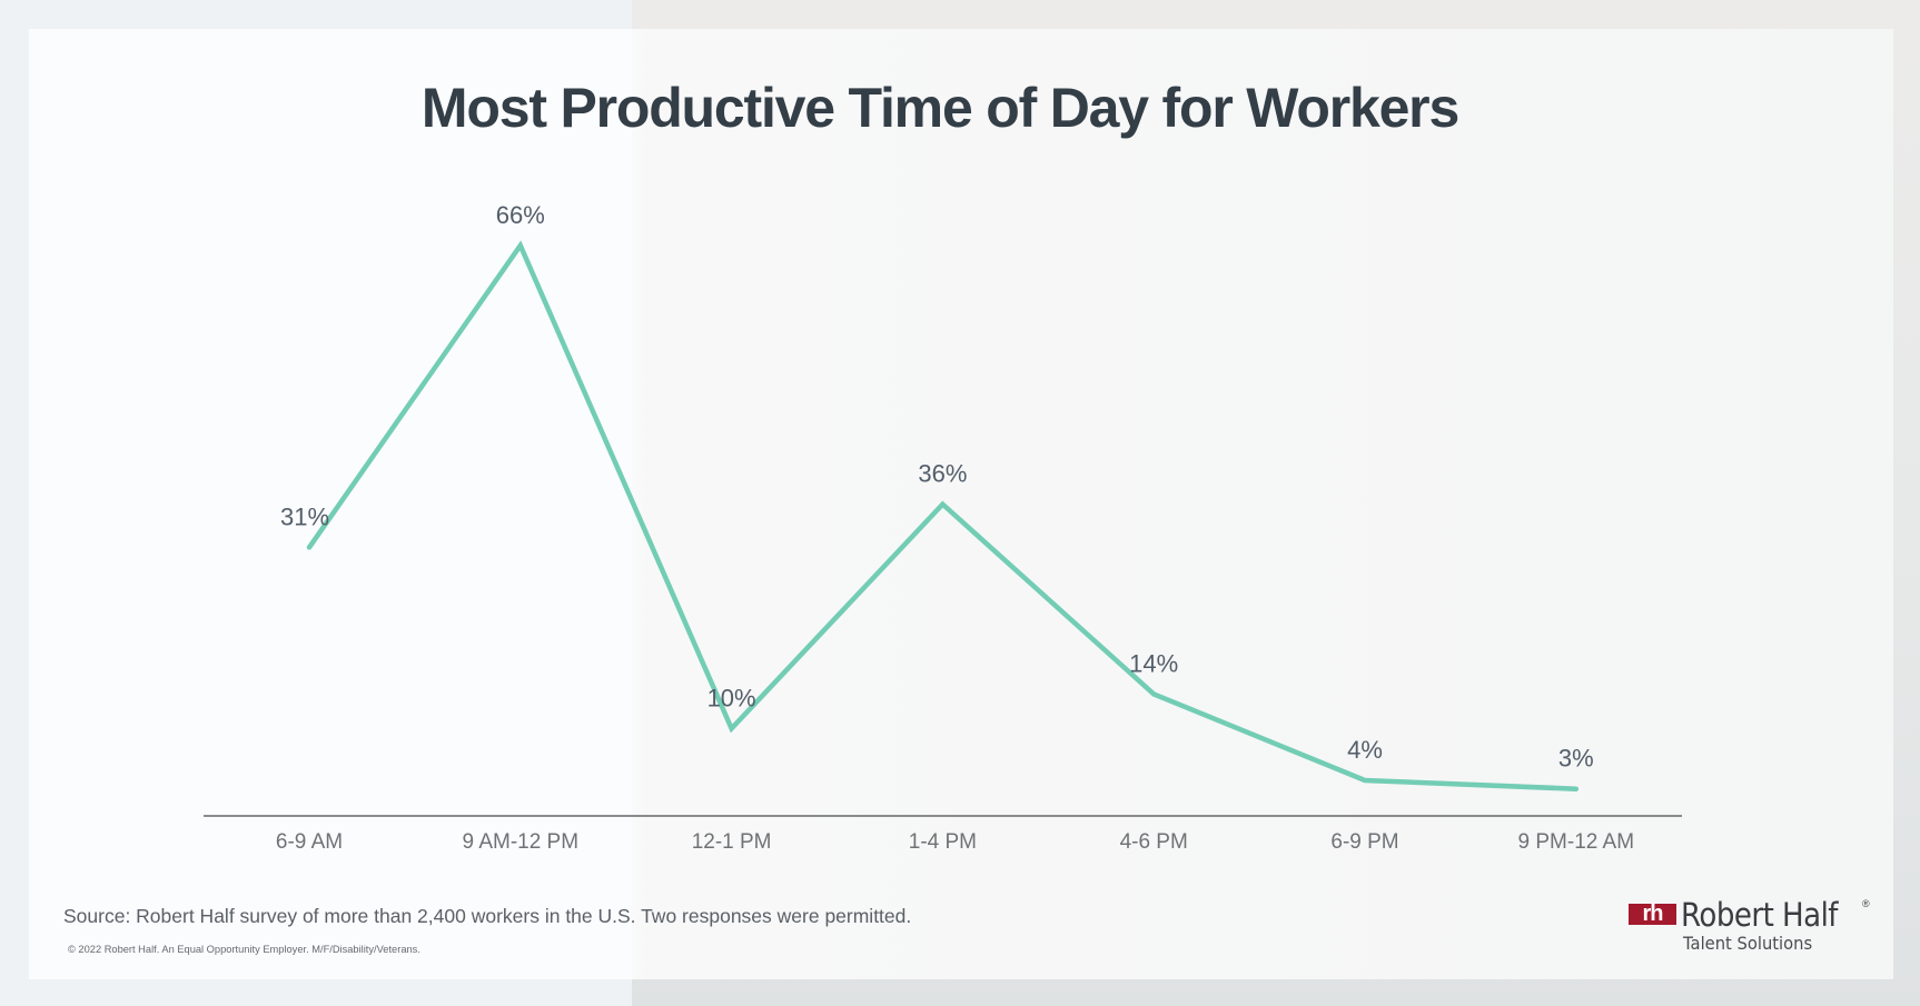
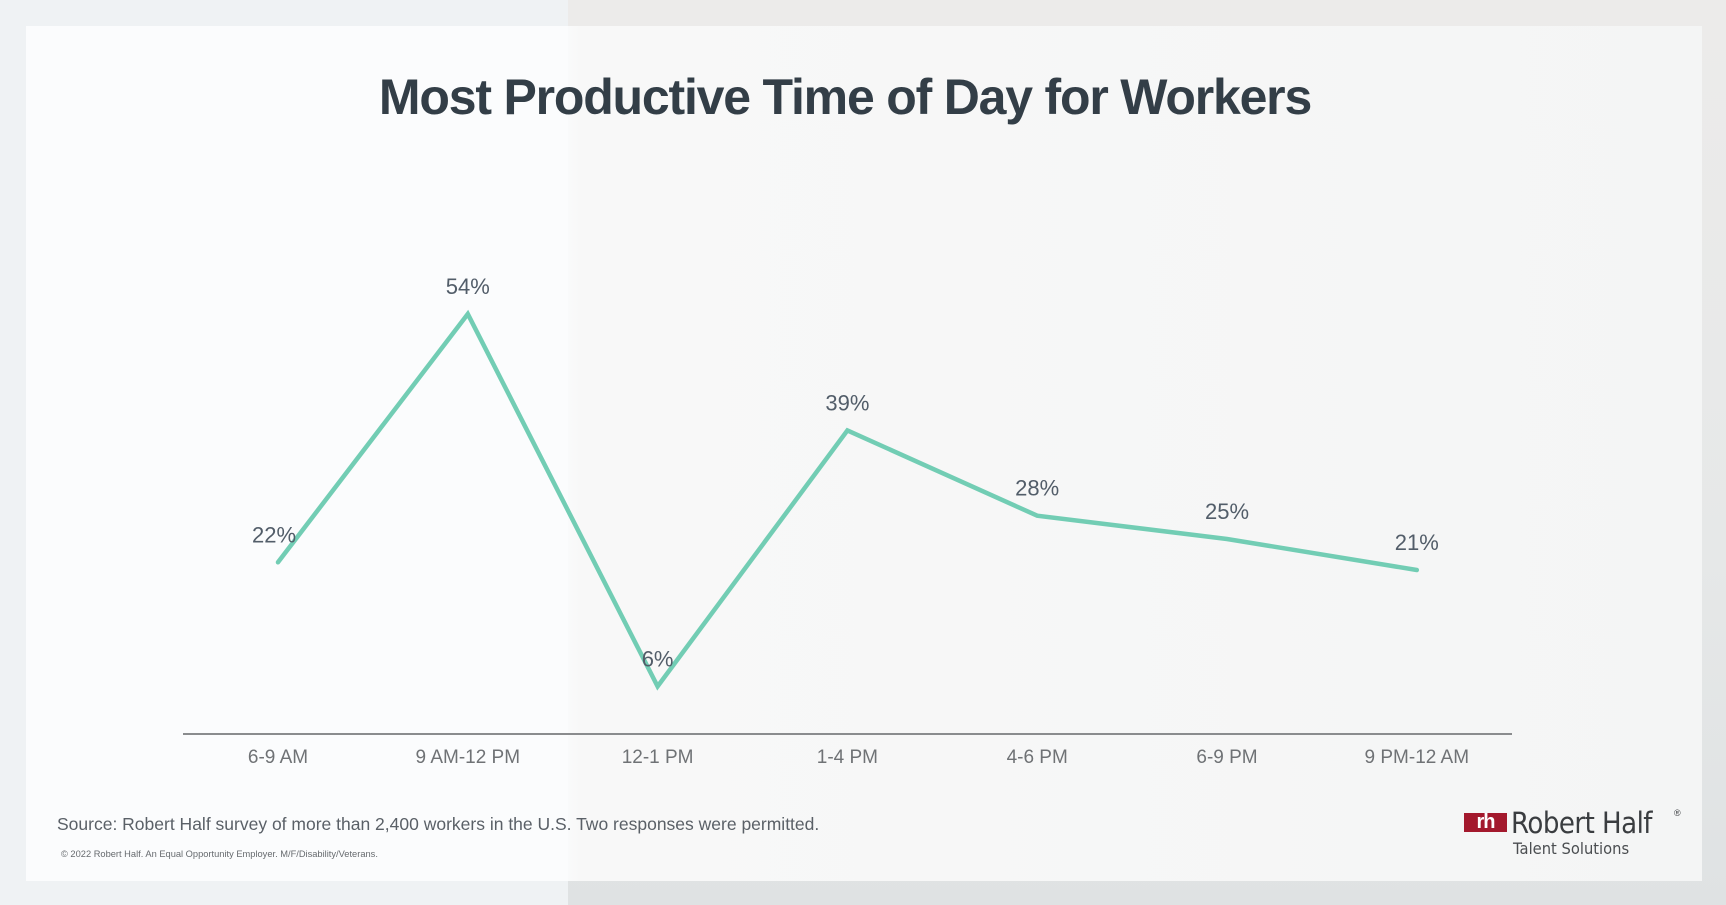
6-9 AM: 31% -> 22%
9 AM-12 PM: 66% -> 54%
12-1 PM: 10% -> 6%
1-4 PM: 36% -> 39%
4-6 PM: 14% -> 28%
6-9 PM: 4% -> 25%
9 PM-12 AM: 3% -> 21%
